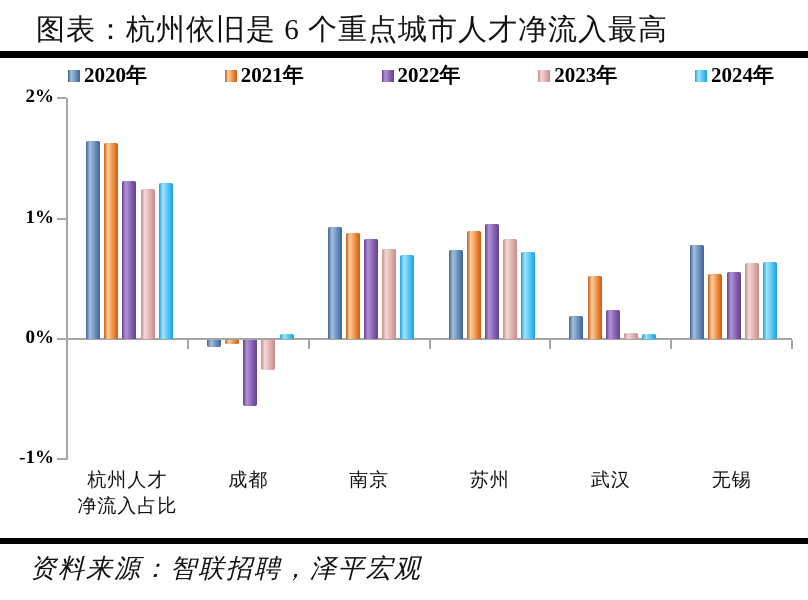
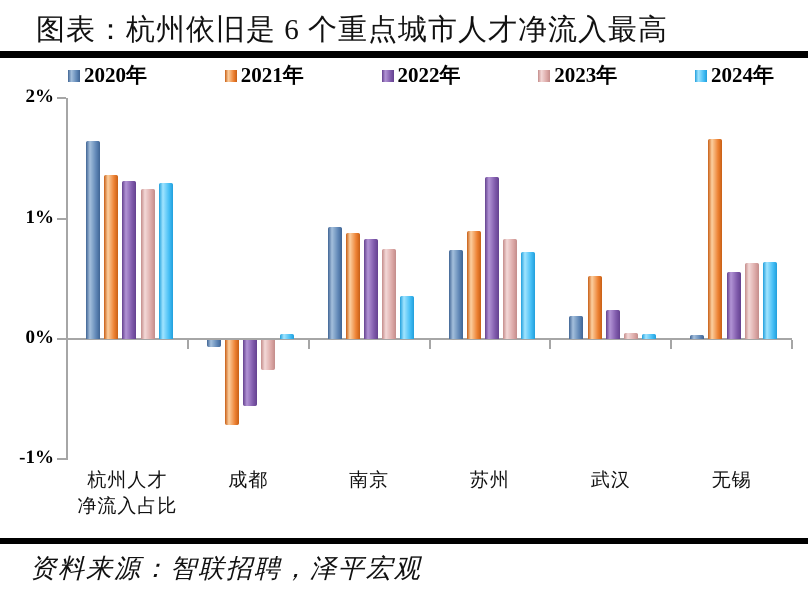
2021年/杭州人才净流入占比: 1.63% -> 1.36%
2021年/成都: -0.03% -> -0.71%
2024年/南京: 0.70% -> 0.36%
2022年/苏州: 0.96% -> 1.35%
2020年/无锡: 0.78% -> 0.03%
2021年/无锡: 0.54% -> 1.66%
